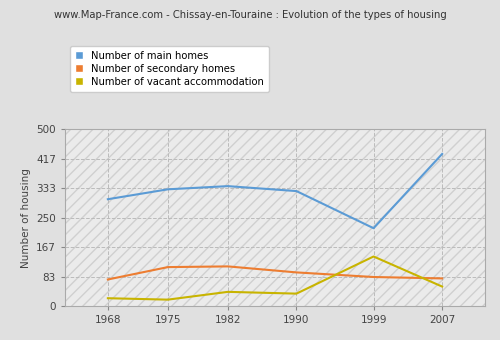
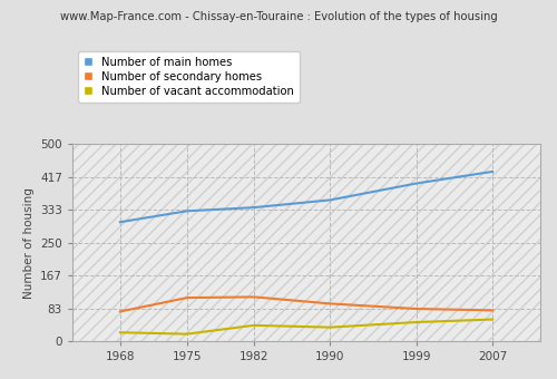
Number of main homes/1990: 325 -> 358
Number of main homes/1999: 220 -> 400
Number of vacant accommodation/1999: 140 -> 48
